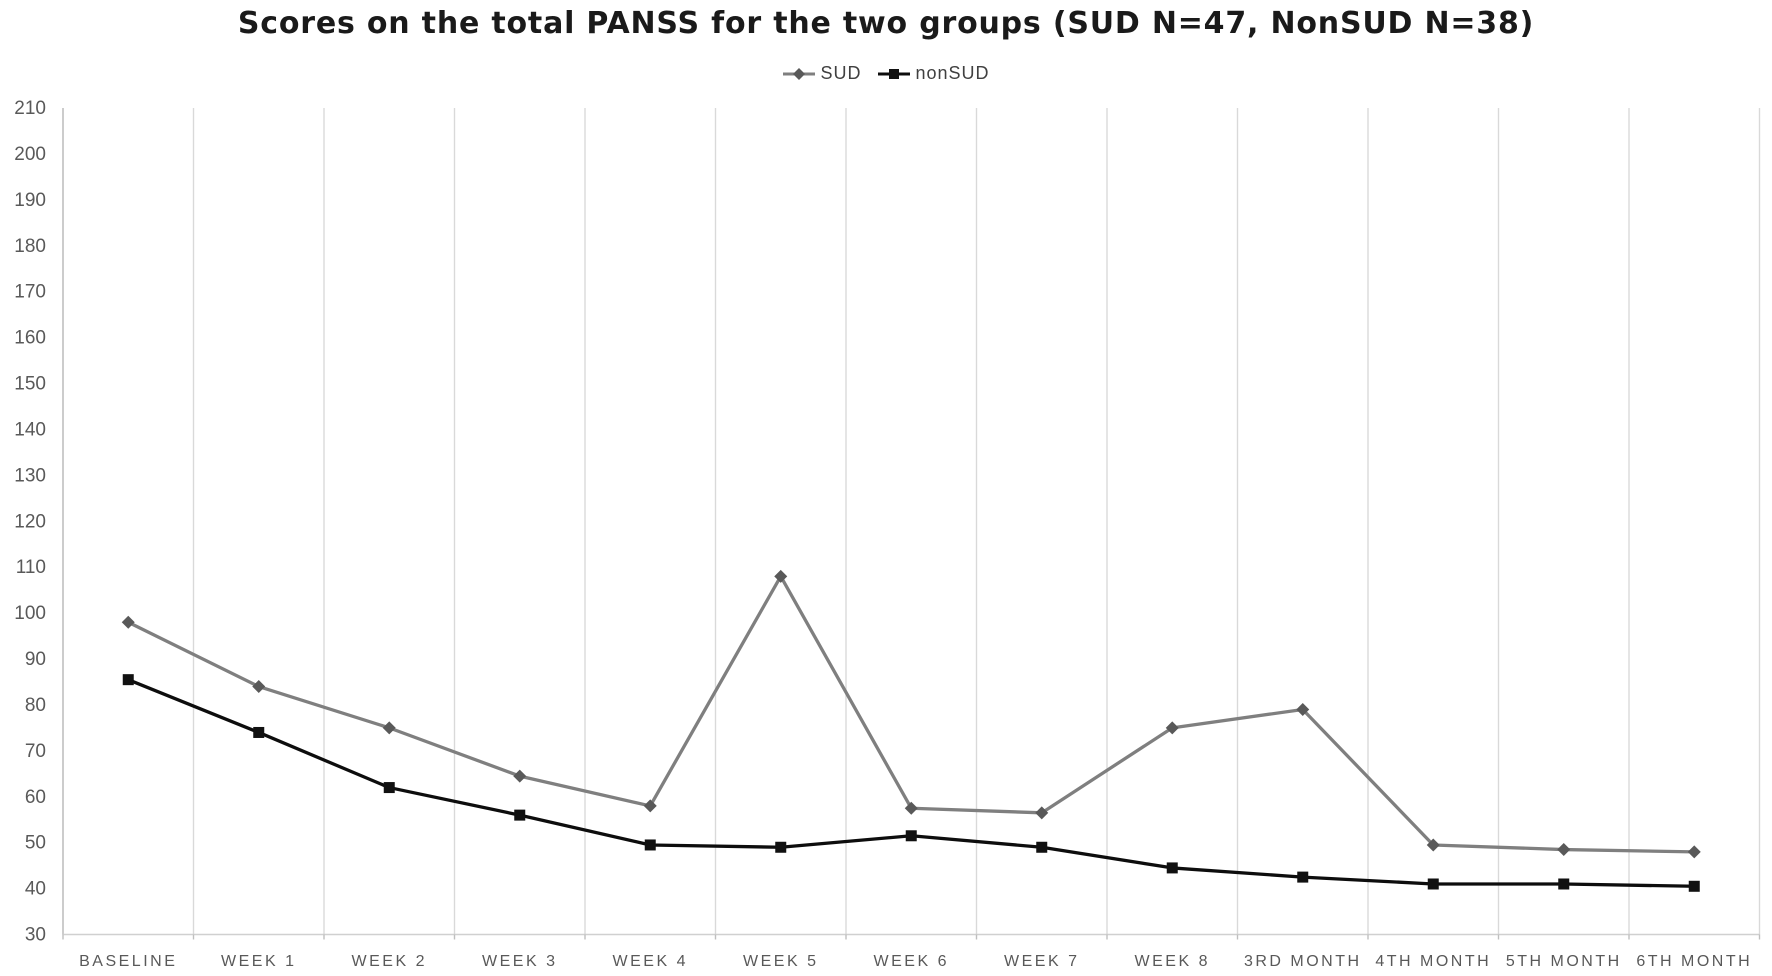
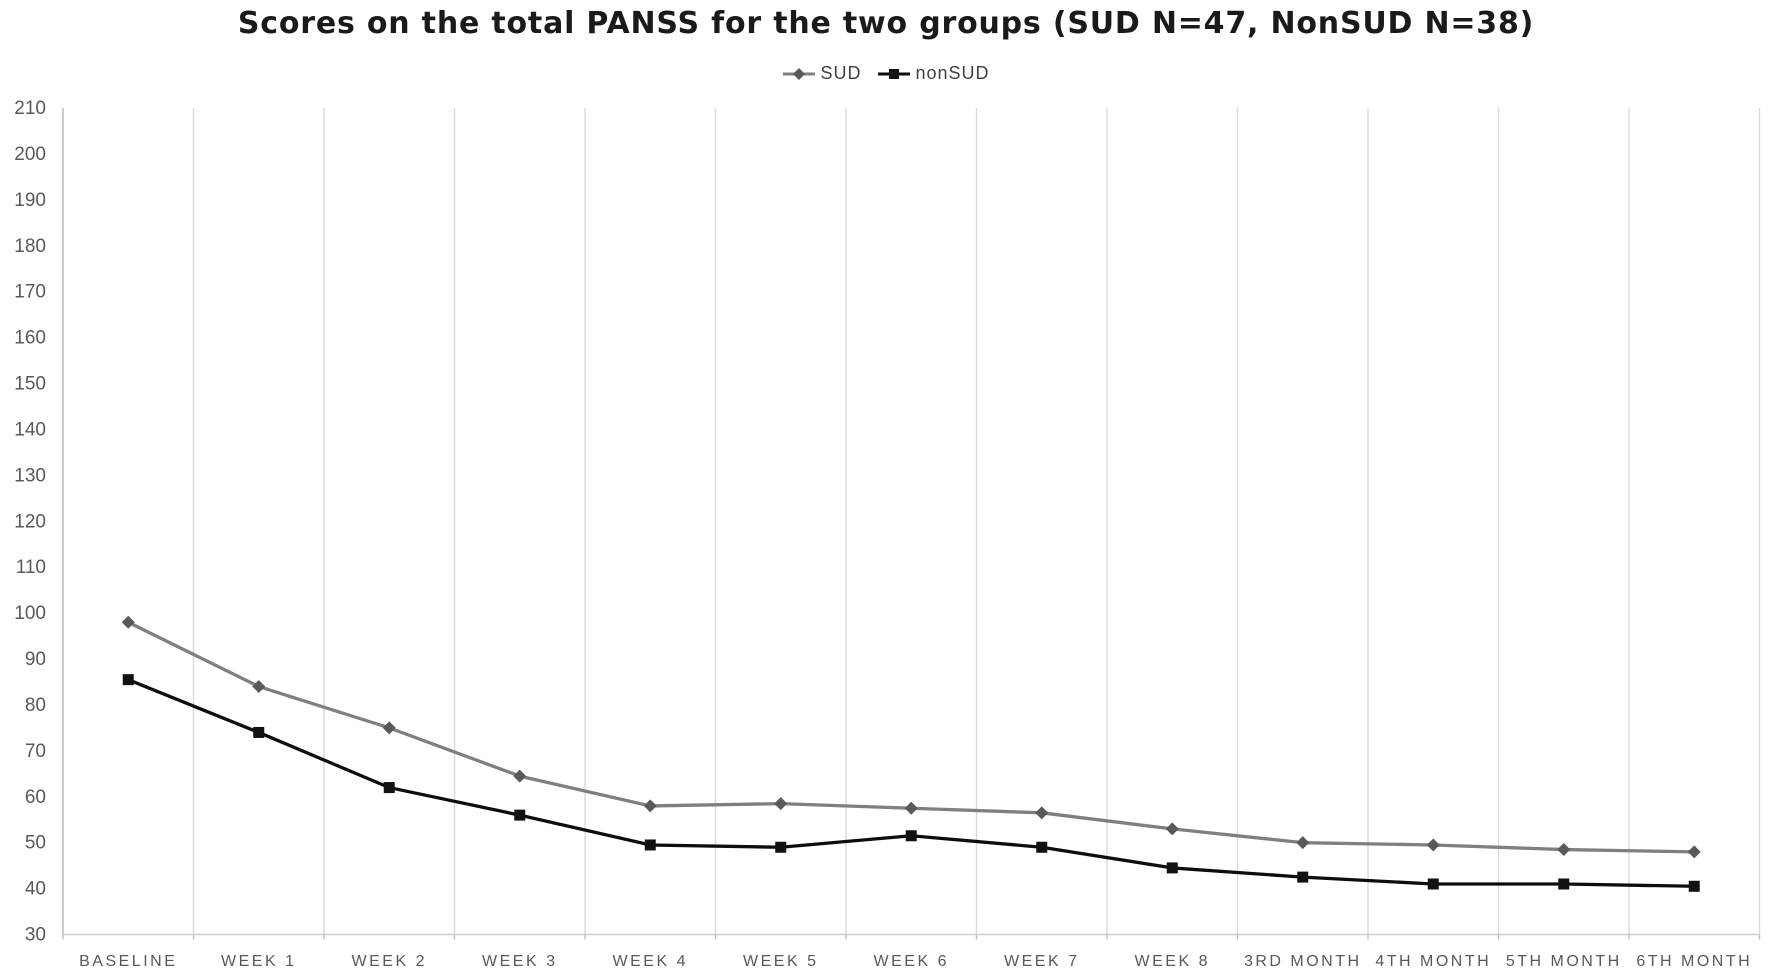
SUD/WEEK 5: 108 -> 58
SUD/WEEK 8: 75 -> 53
SUD/3RD MONTH: 79 -> 50
